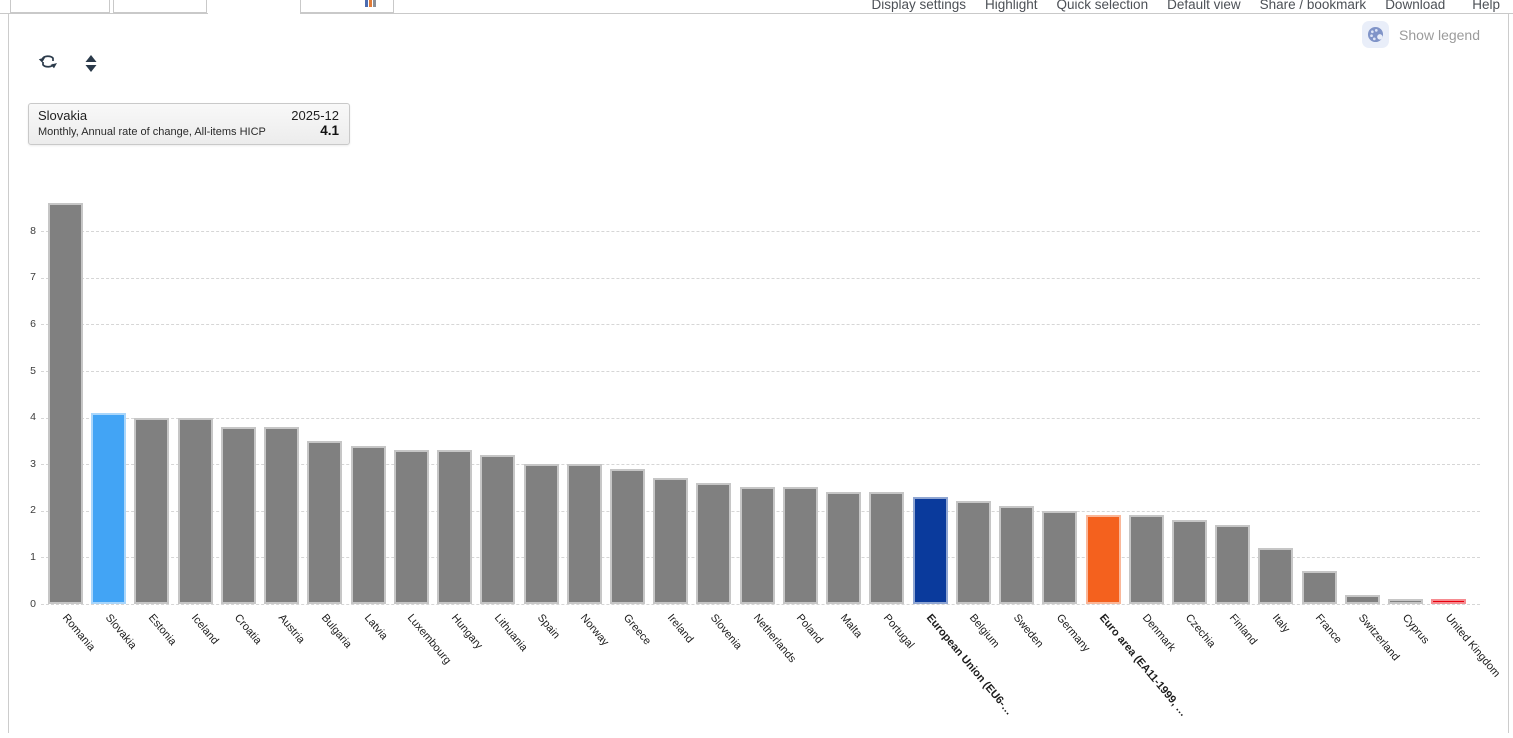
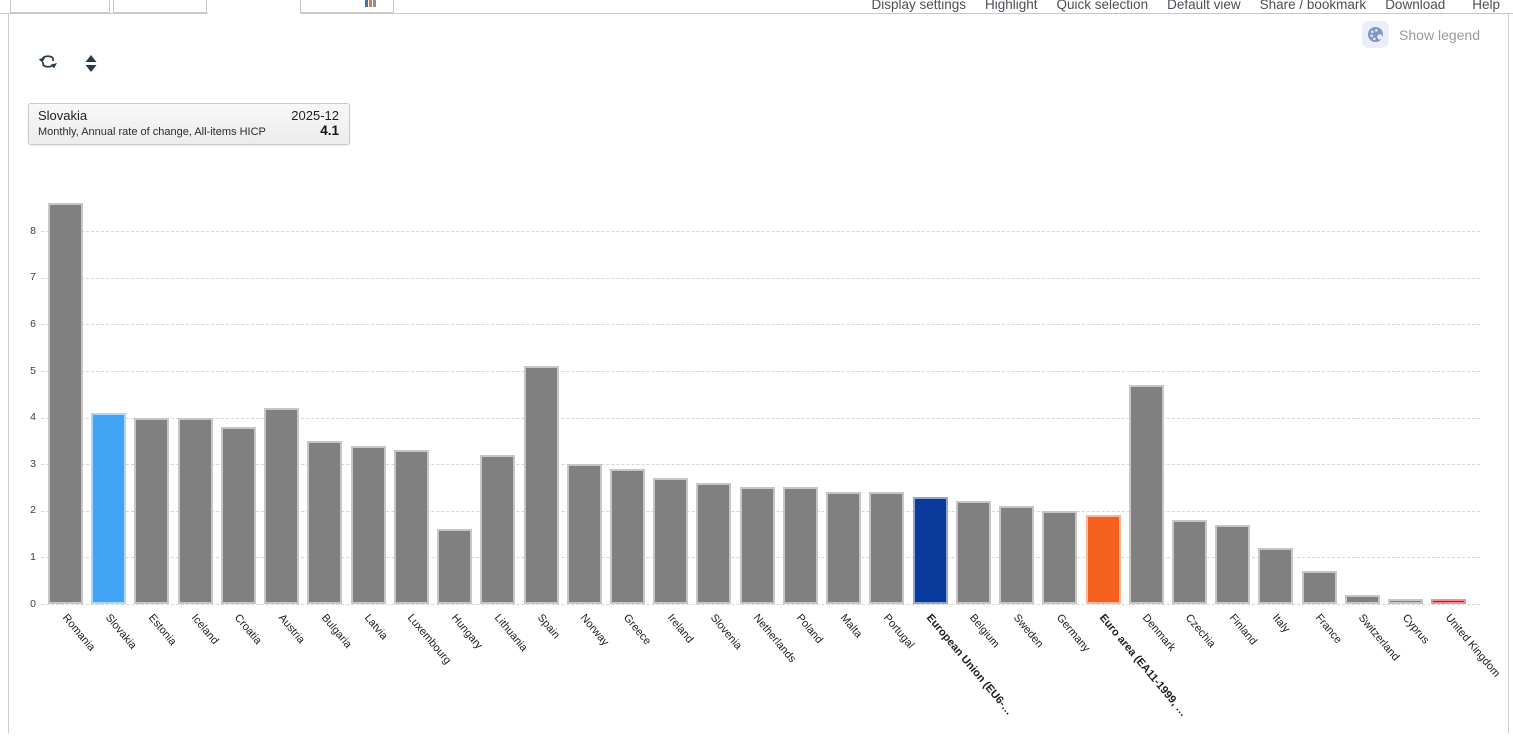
Austria: 3.8 -> 4.2
Hungary: 3.3 -> 1.6
Spain: 3.0 -> 5.1
Denmark: 1.9 -> 4.7
